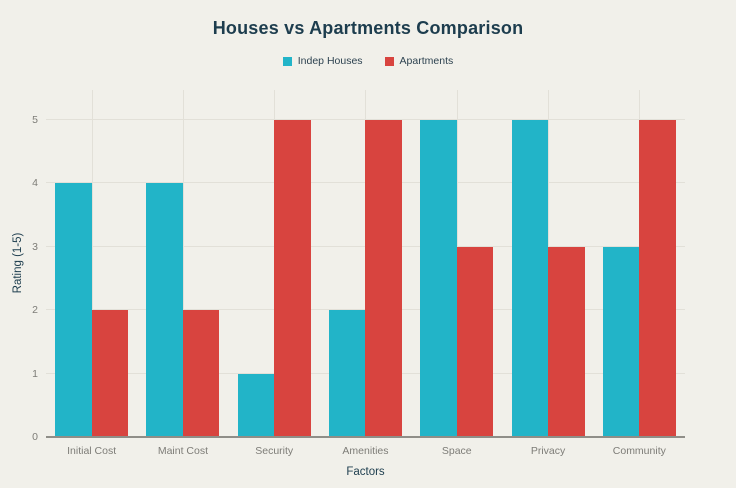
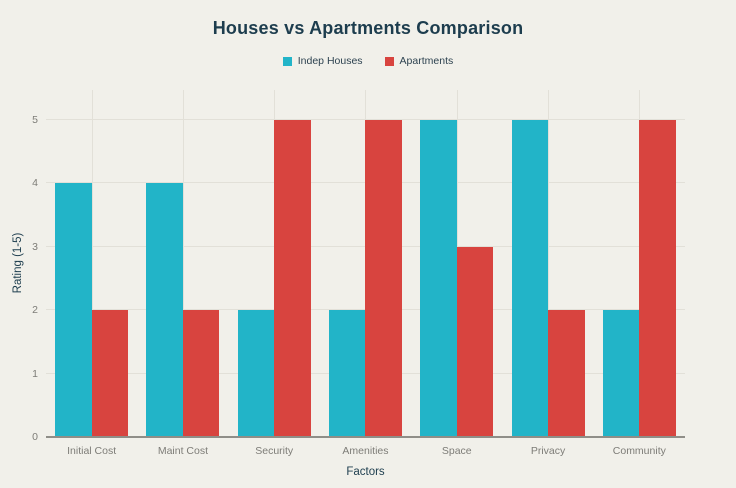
Indep Houses/Security: 1 -> 2
Apartments/Privacy: 3 -> 2
Indep Houses/Community: 3 -> 2
